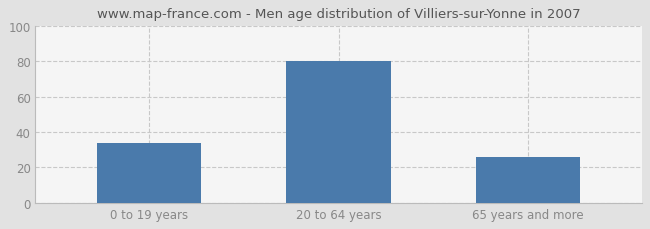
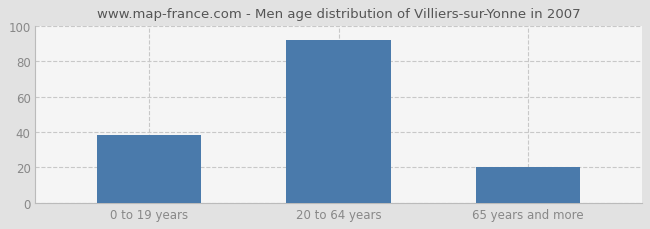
0 to 19 years: 34 -> 38
20 to 64 years: 80 -> 92
65 years and more: 26 -> 20
